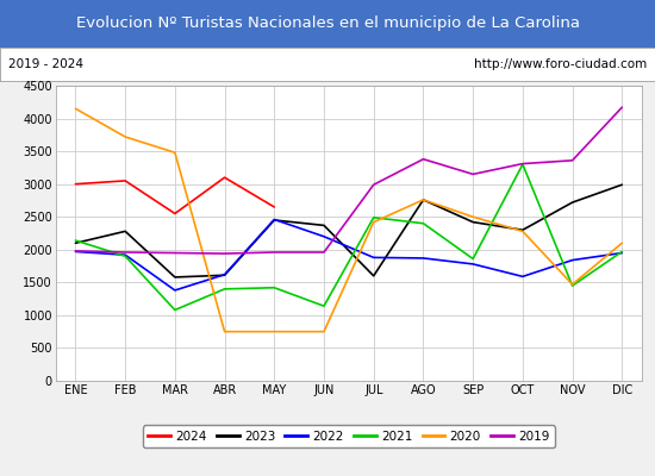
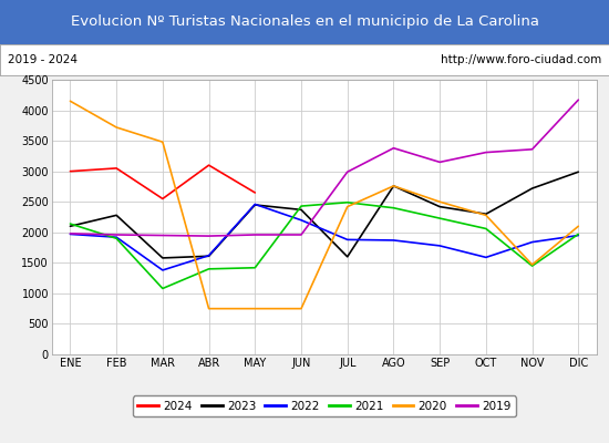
2021/JUN: 1140 -> 2430
2021/SEP: 1860 -> 2230
2021/OCT: 3300 -> 2060
